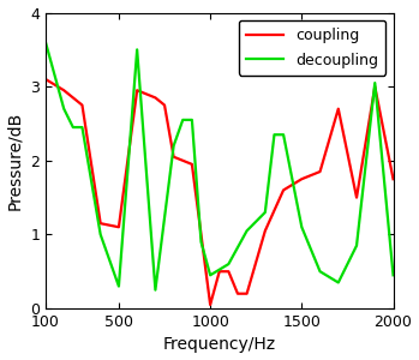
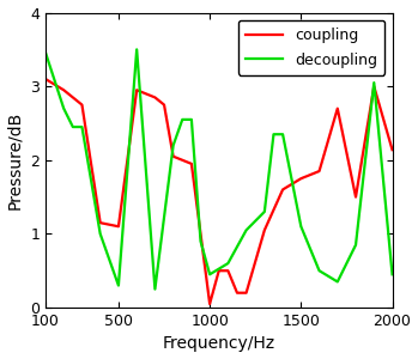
decoupling/100: 3.60 -> 3.46
coupling/2000: 1.75 -> 2.14
